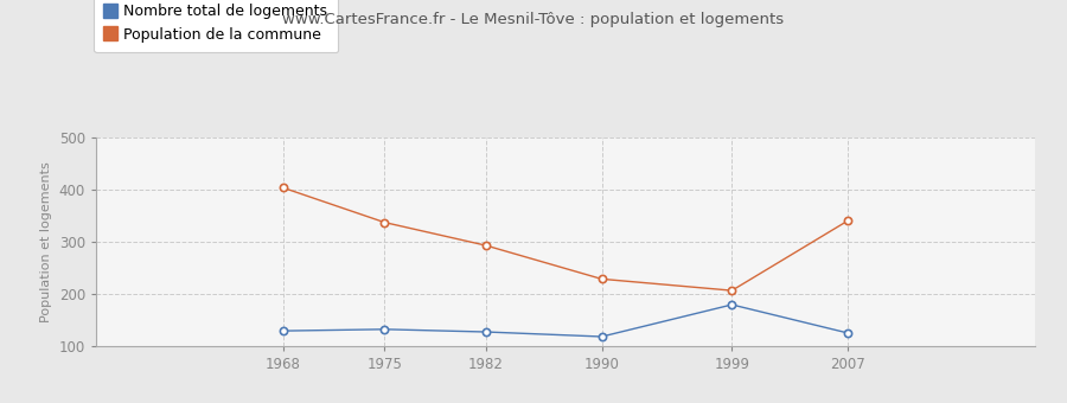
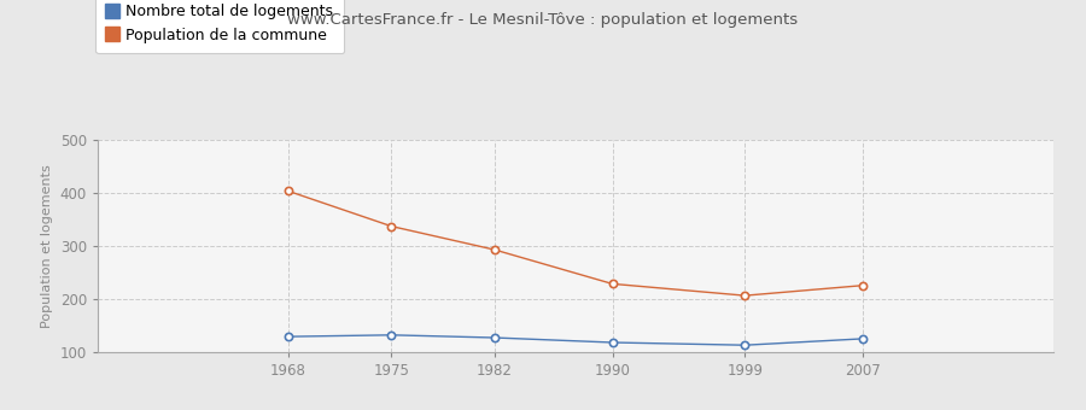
Nombre total de logements/1999: 180 -> 114
Population de la commune/2007: 340 -> 226
